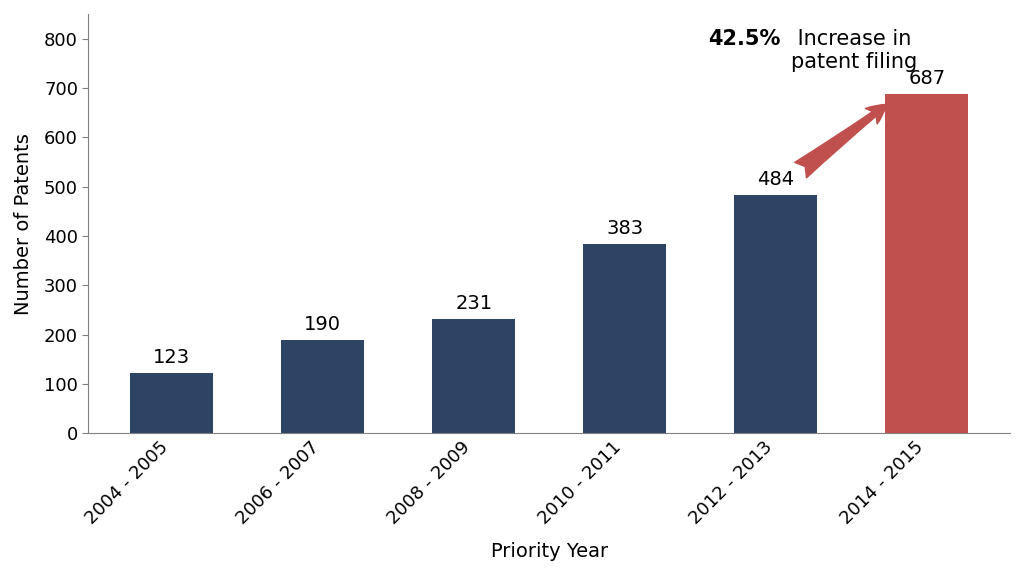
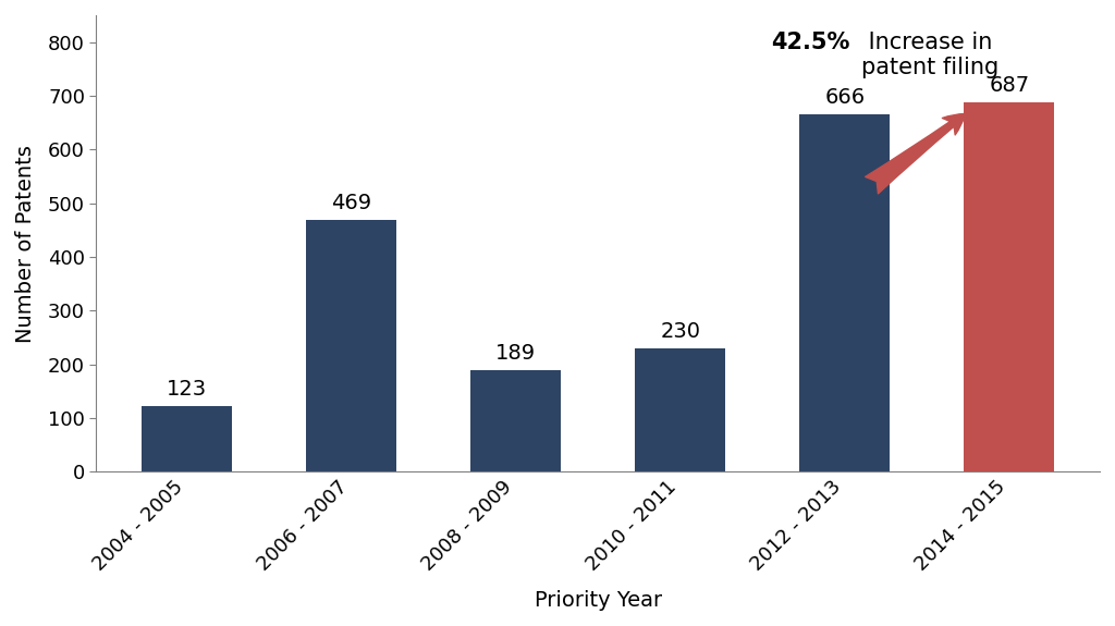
2006 - 2007: 190 -> 469
2008 - 2009: 231 -> 189
2010 - 2011: 383 -> 230
2012 - 2013: 484 -> 666
